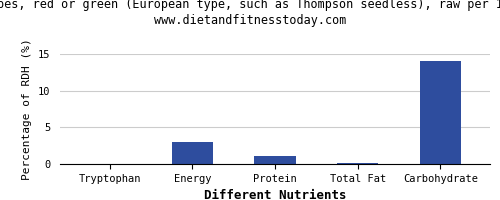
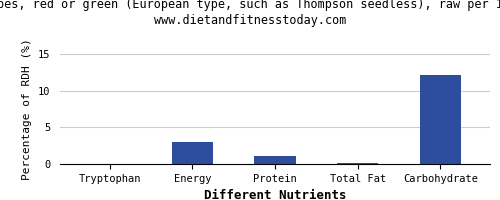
Carbohydrate: 14.0 -> 12.2
